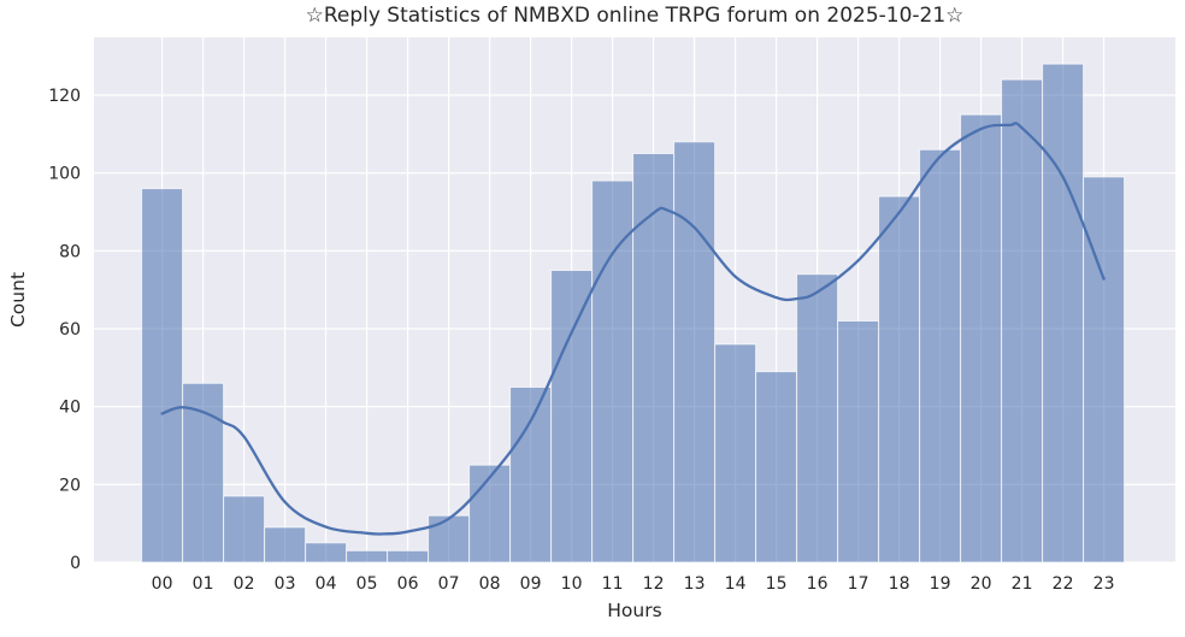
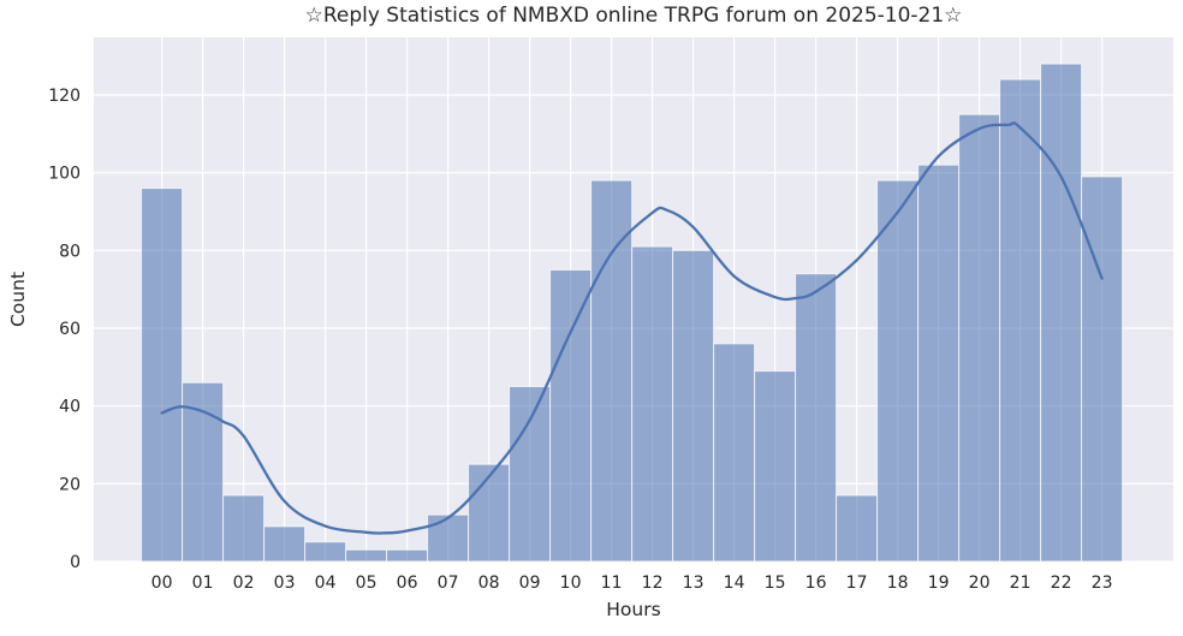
12: 105 -> 81
13: 108 -> 80
17: 62 -> 17
18: 94 -> 98
19: 106 -> 102
